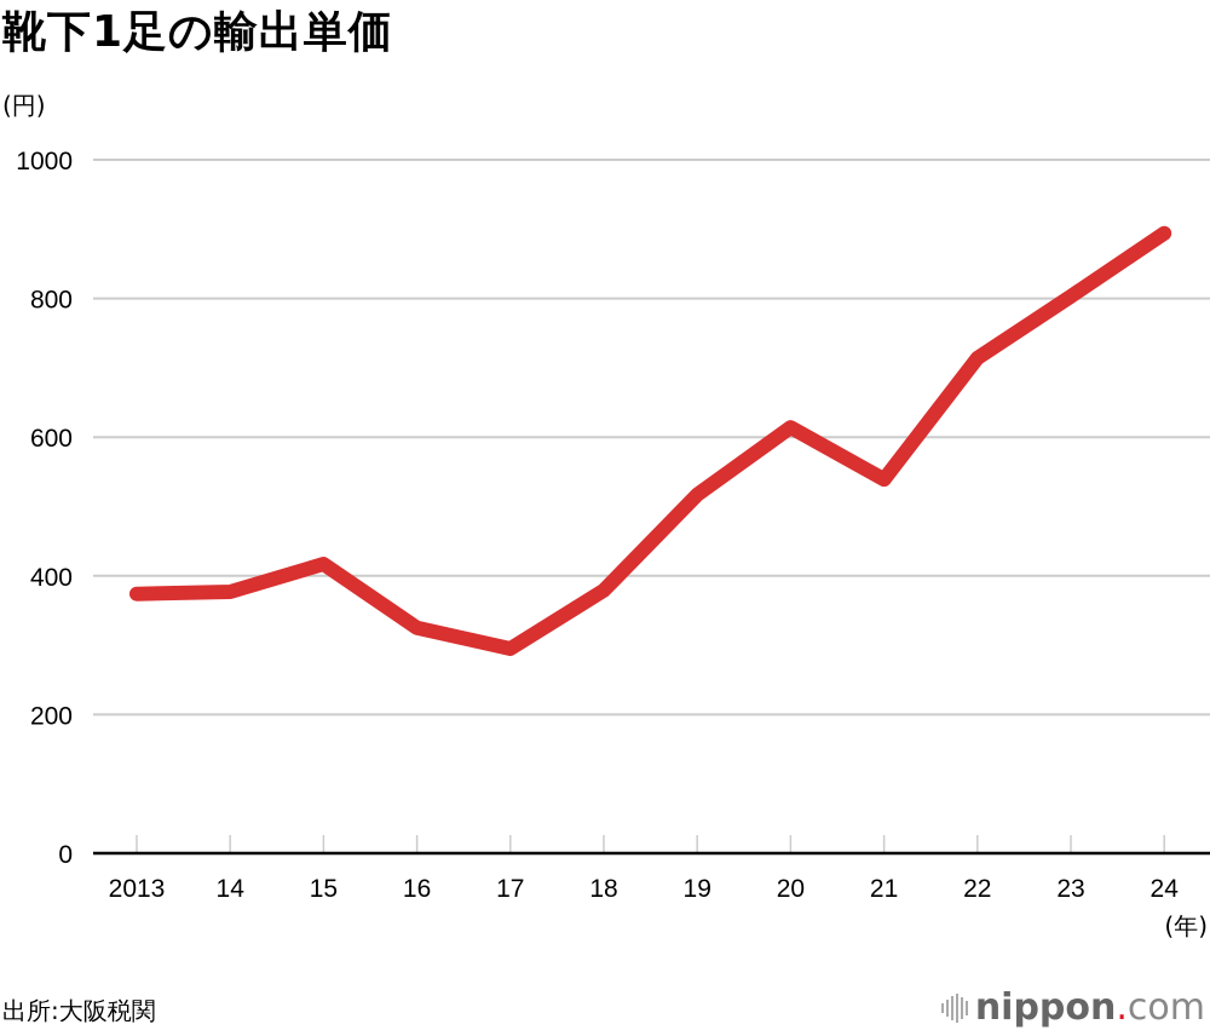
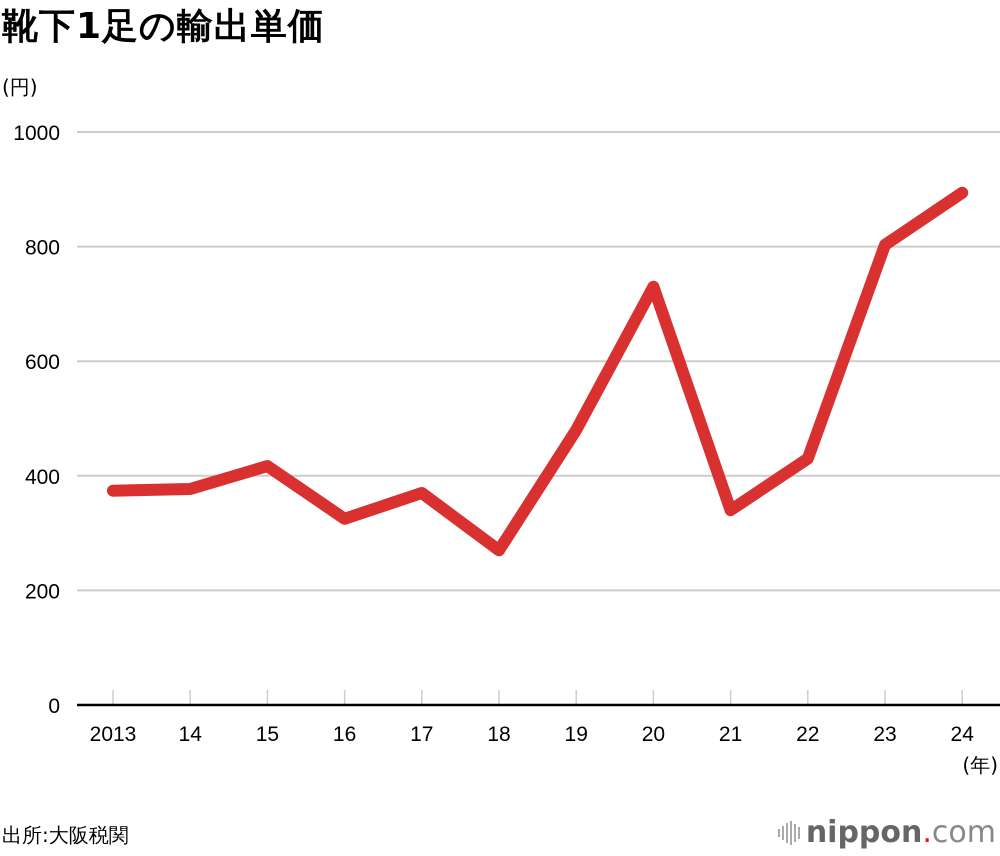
17: 300 -> 370
18: 380 -> 270
19: 520 -> 480
20: 610 -> 730
21: 540 -> 340
22: 710 -> 430
